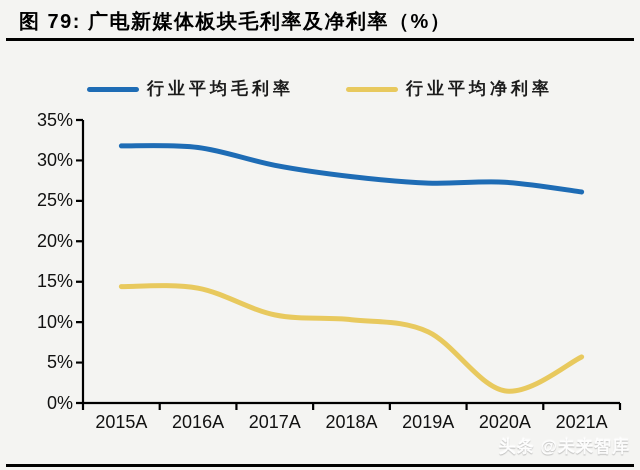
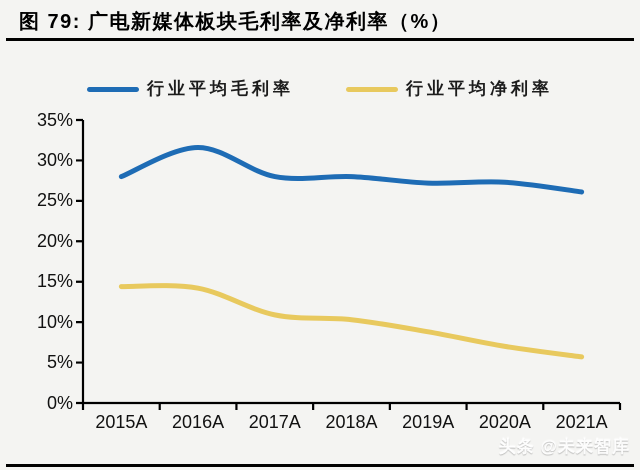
行业平均毛利率/2015A: 32% -> 28%
行业平均毛利率/2017A: 29% -> 28%
行业平均净利率/2020A: 2% -> 7%
